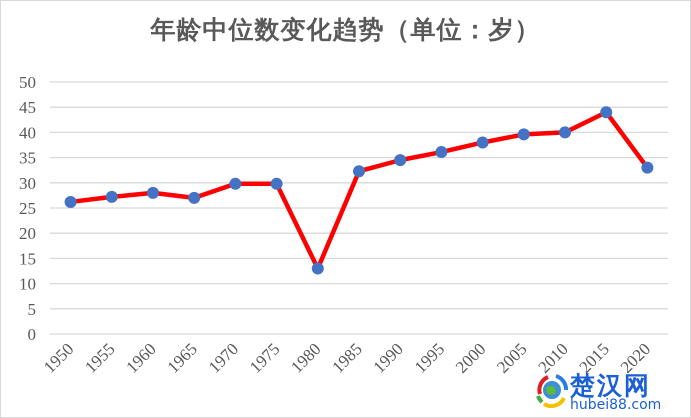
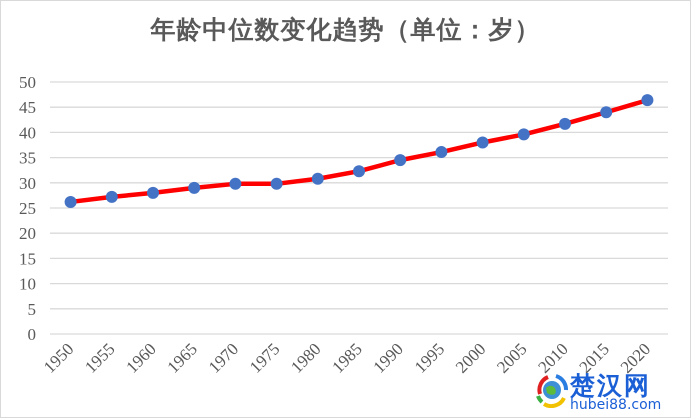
1965: 27 -> 29
1980: 13 -> 31
2010: 40 -> 42
2020: 33 -> 46
